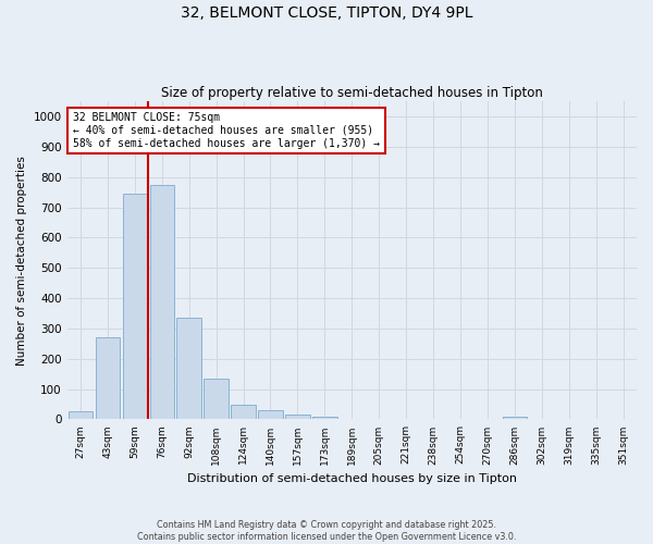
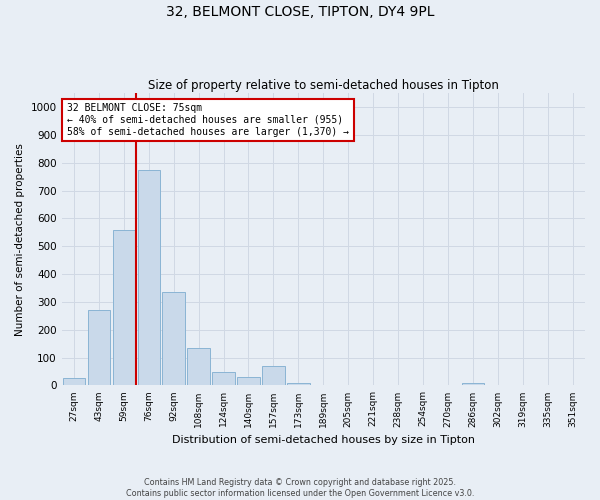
59sqm: 745 -> 560
157sqm: 15 -> 70
